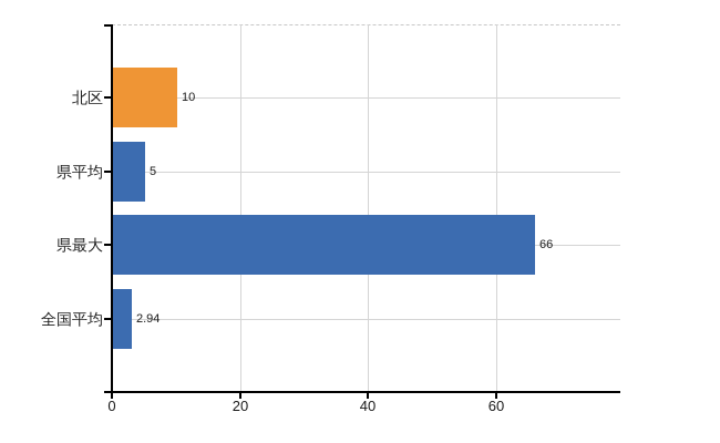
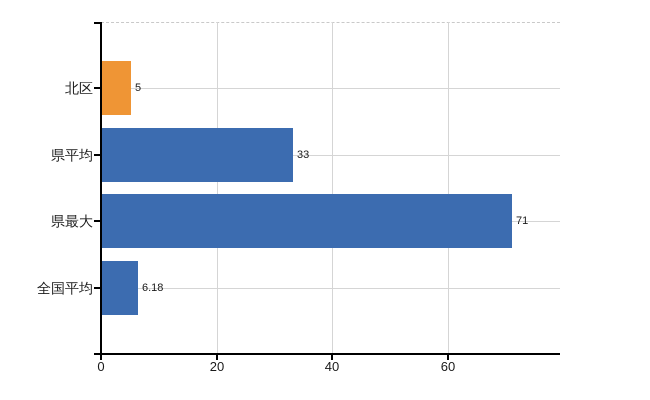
北区: 10 -> 5
県平均: 5 -> 33
県最大: 66 -> 71
全国平均: 2.94 -> 6.18
